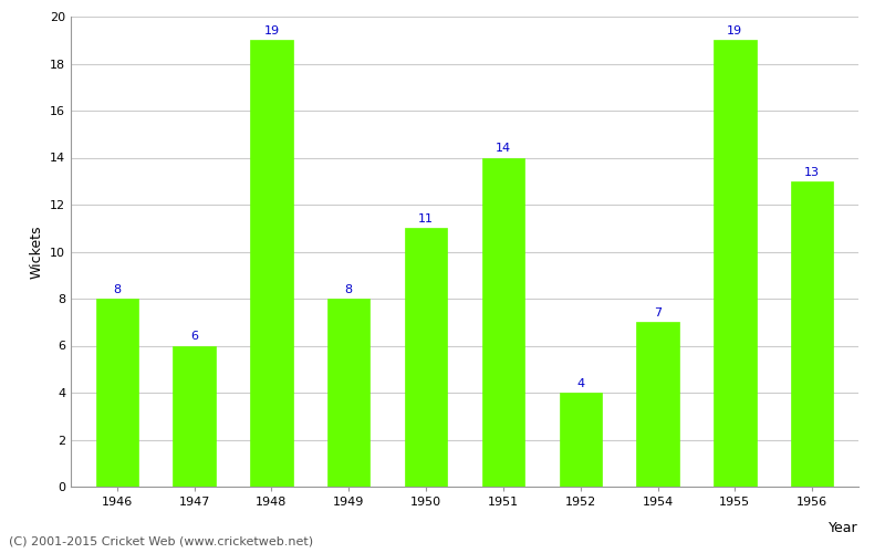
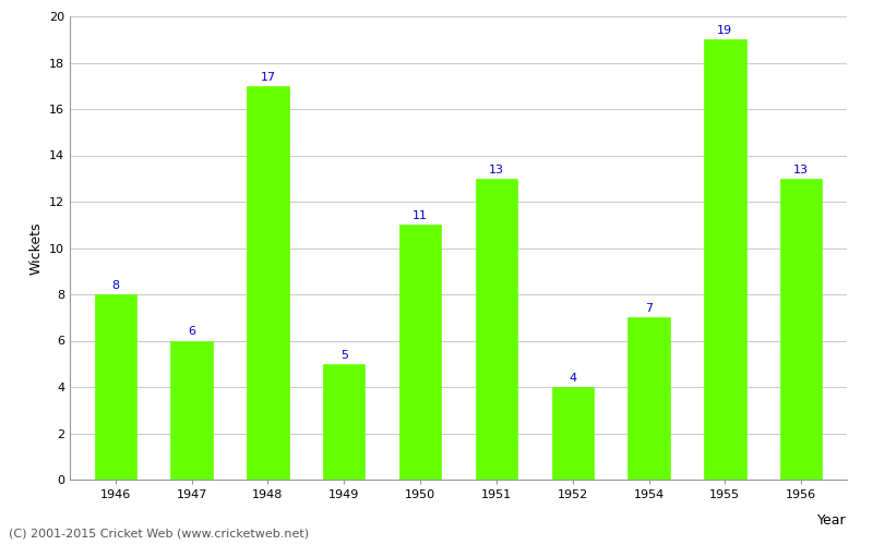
1948: 19 -> 17
1949: 8 -> 5
1951: 14 -> 13
